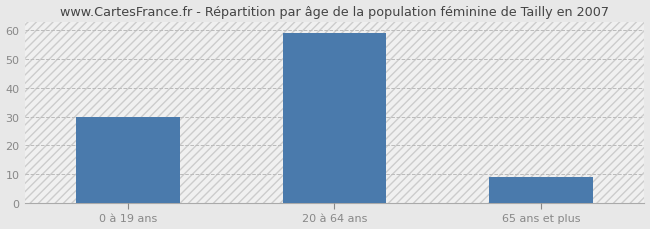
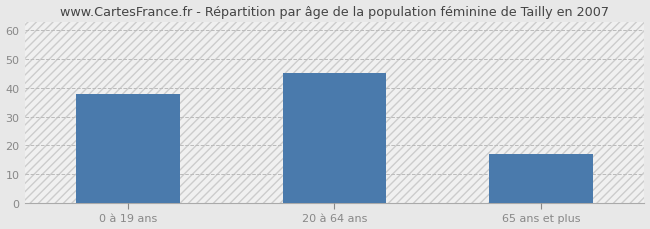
0 à 19 ans: 30 -> 38
20 à 64 ans: 59 -> 45
65 ans et plus: 9 -> 17
